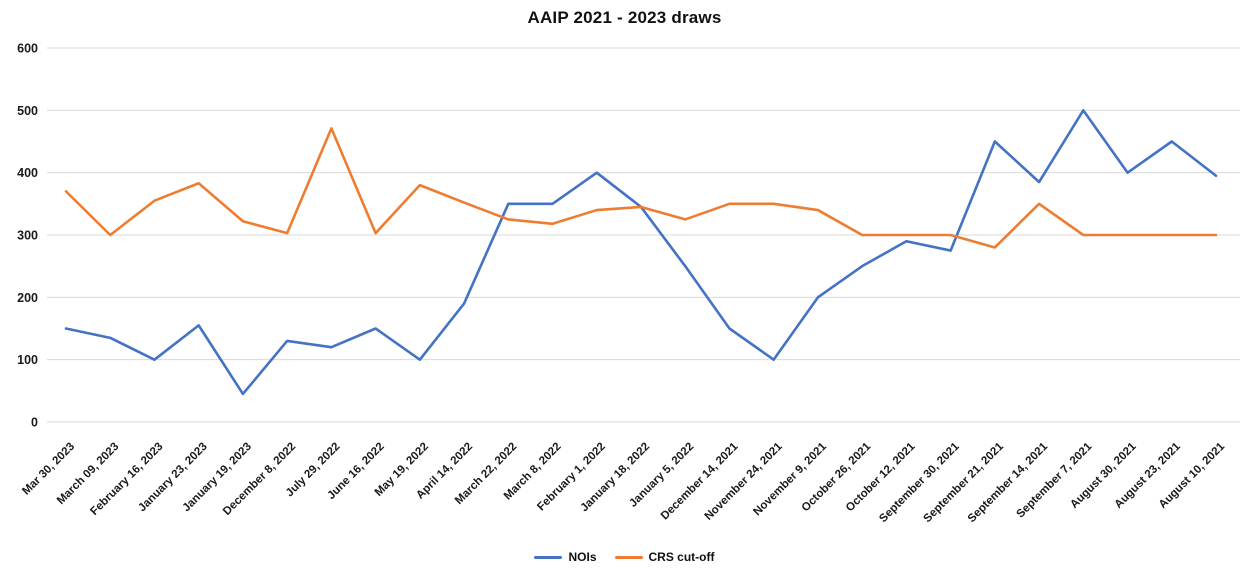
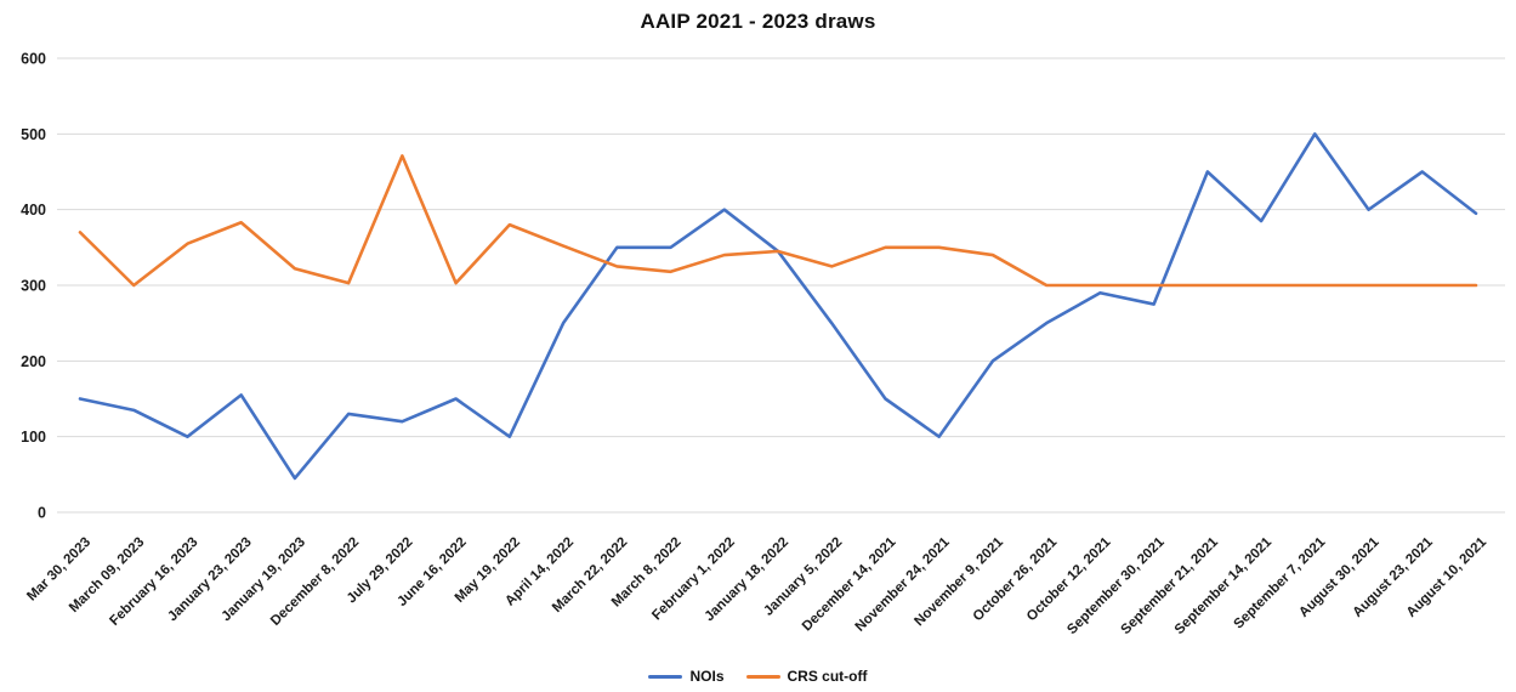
NOIs/April 14, 2022: 190 -> 250
CRS cut-off/September 21, 2021: 280 -> 300
CRS cut-off/September 14, 2021: 350 -> 300
